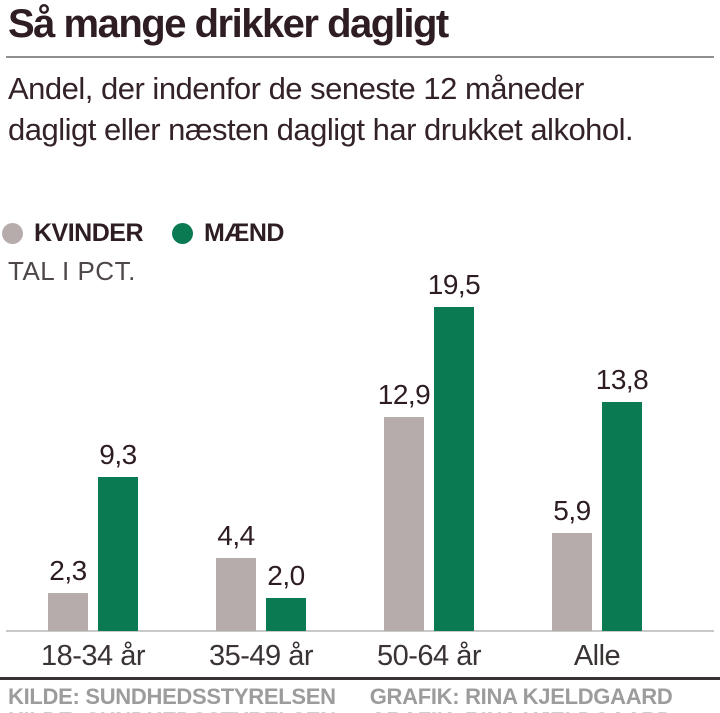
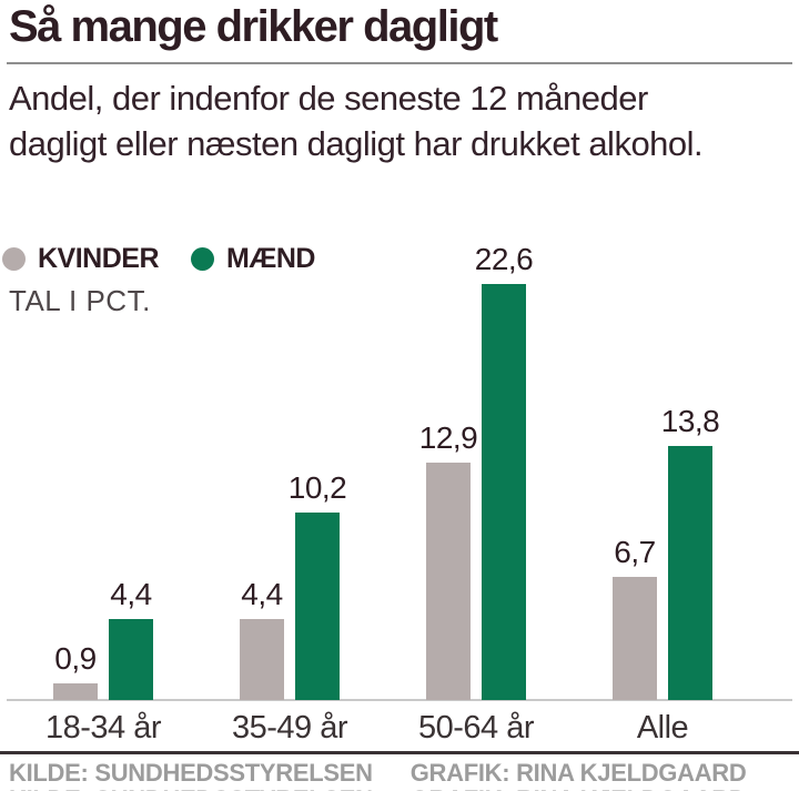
KVINDER/18-34 år: 2,3 -> 0,9
MÆND/18-34 år: 9,3 -> 4,4
MÆND/35-49 år: 2,0 -> 10,2
MÆND/50-64 år: 19,5 -> 22,6
KVINDER/Alle: 5,9 -> 6,7
